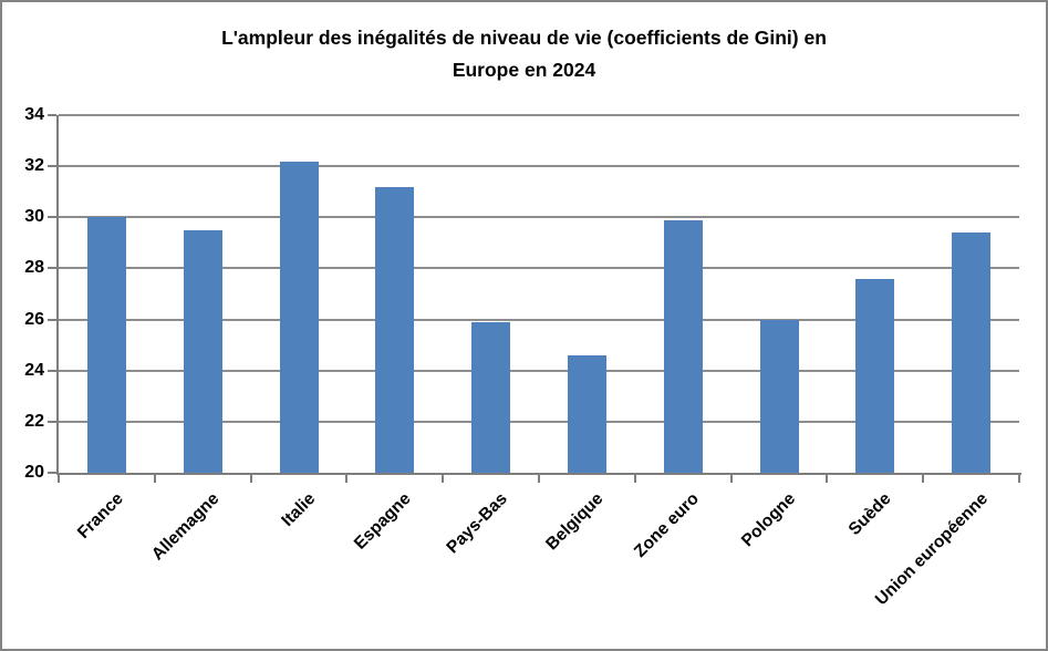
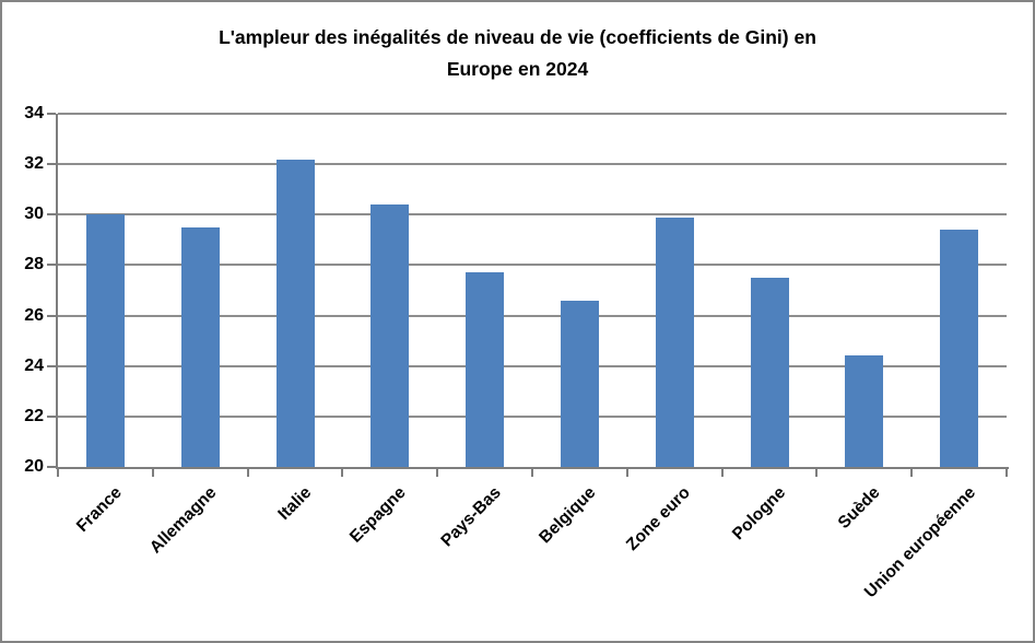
Espagne: 31.2 -> 30.4
Pays-Bas: 25.9 -> 27.7
Belgique: 24.6 -> 26.6
Pologne: 26.0 -> 27.5
Suède: 27.6 -> 24.4
